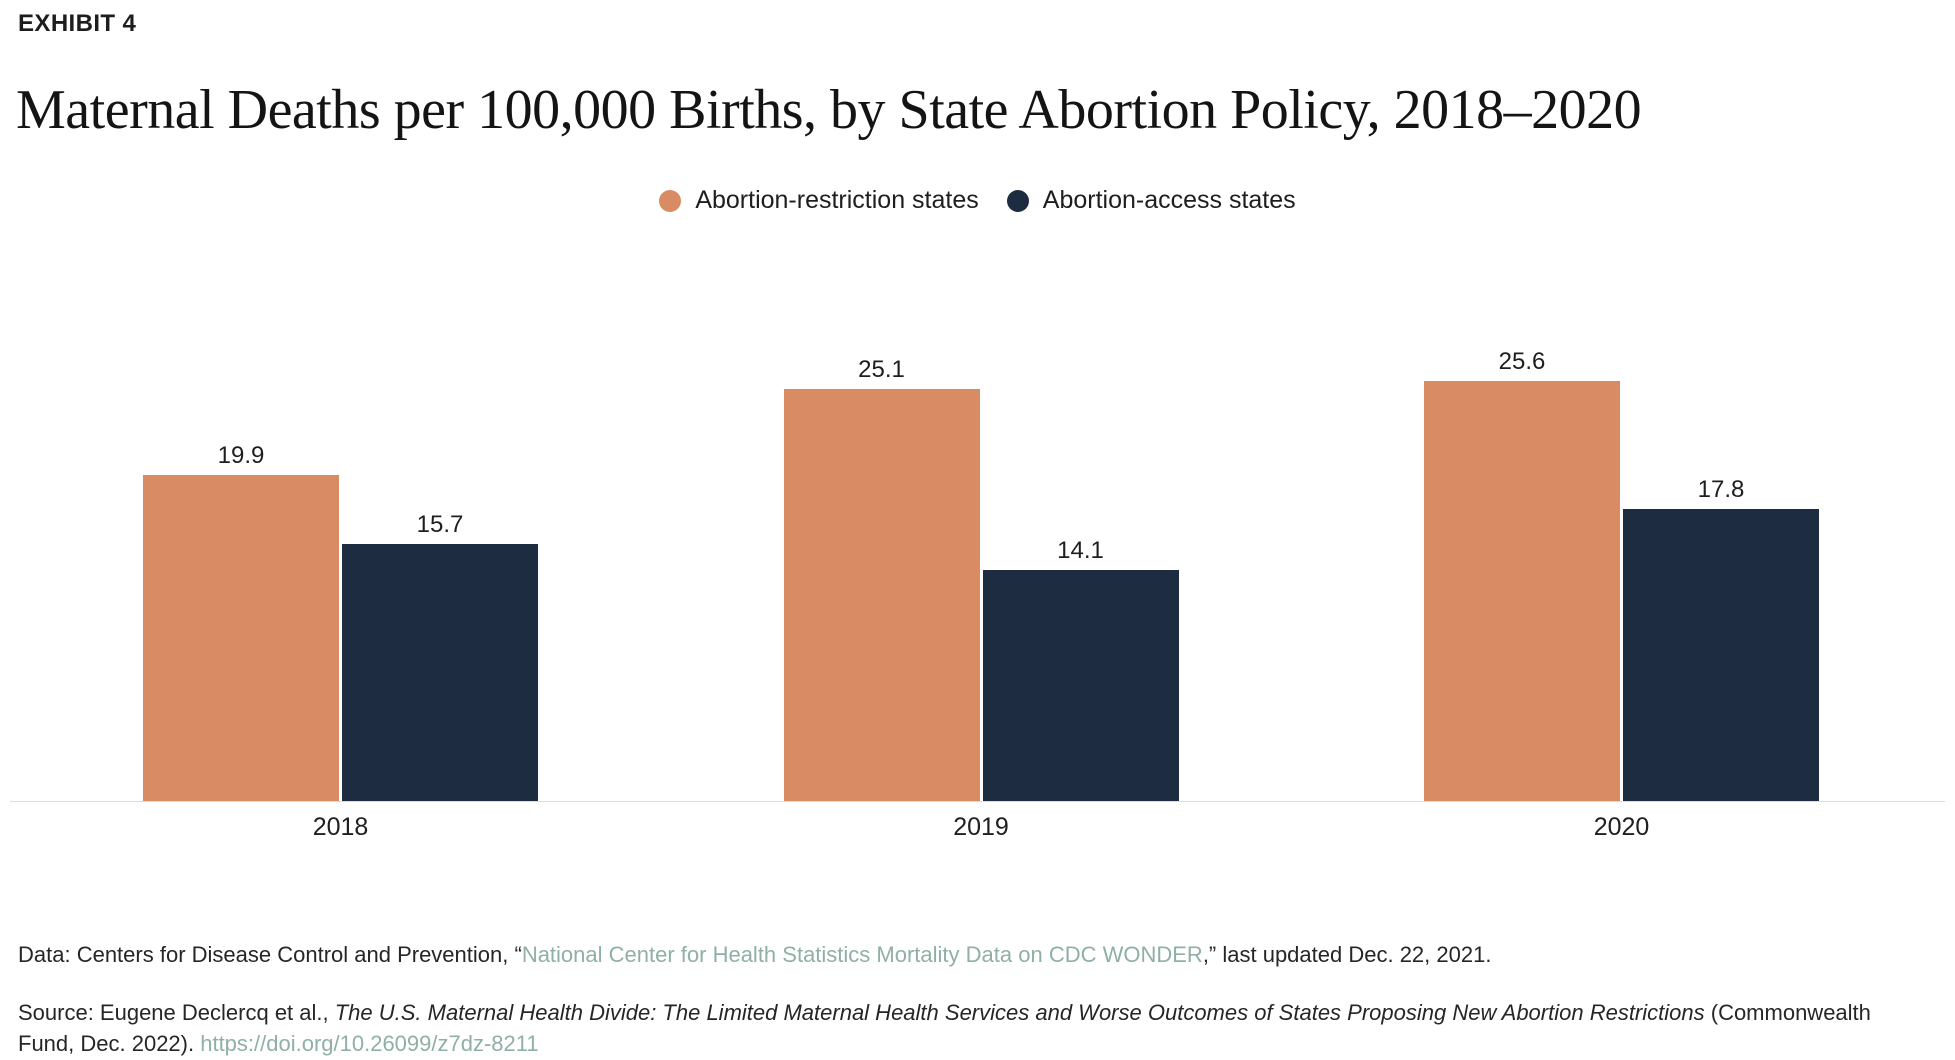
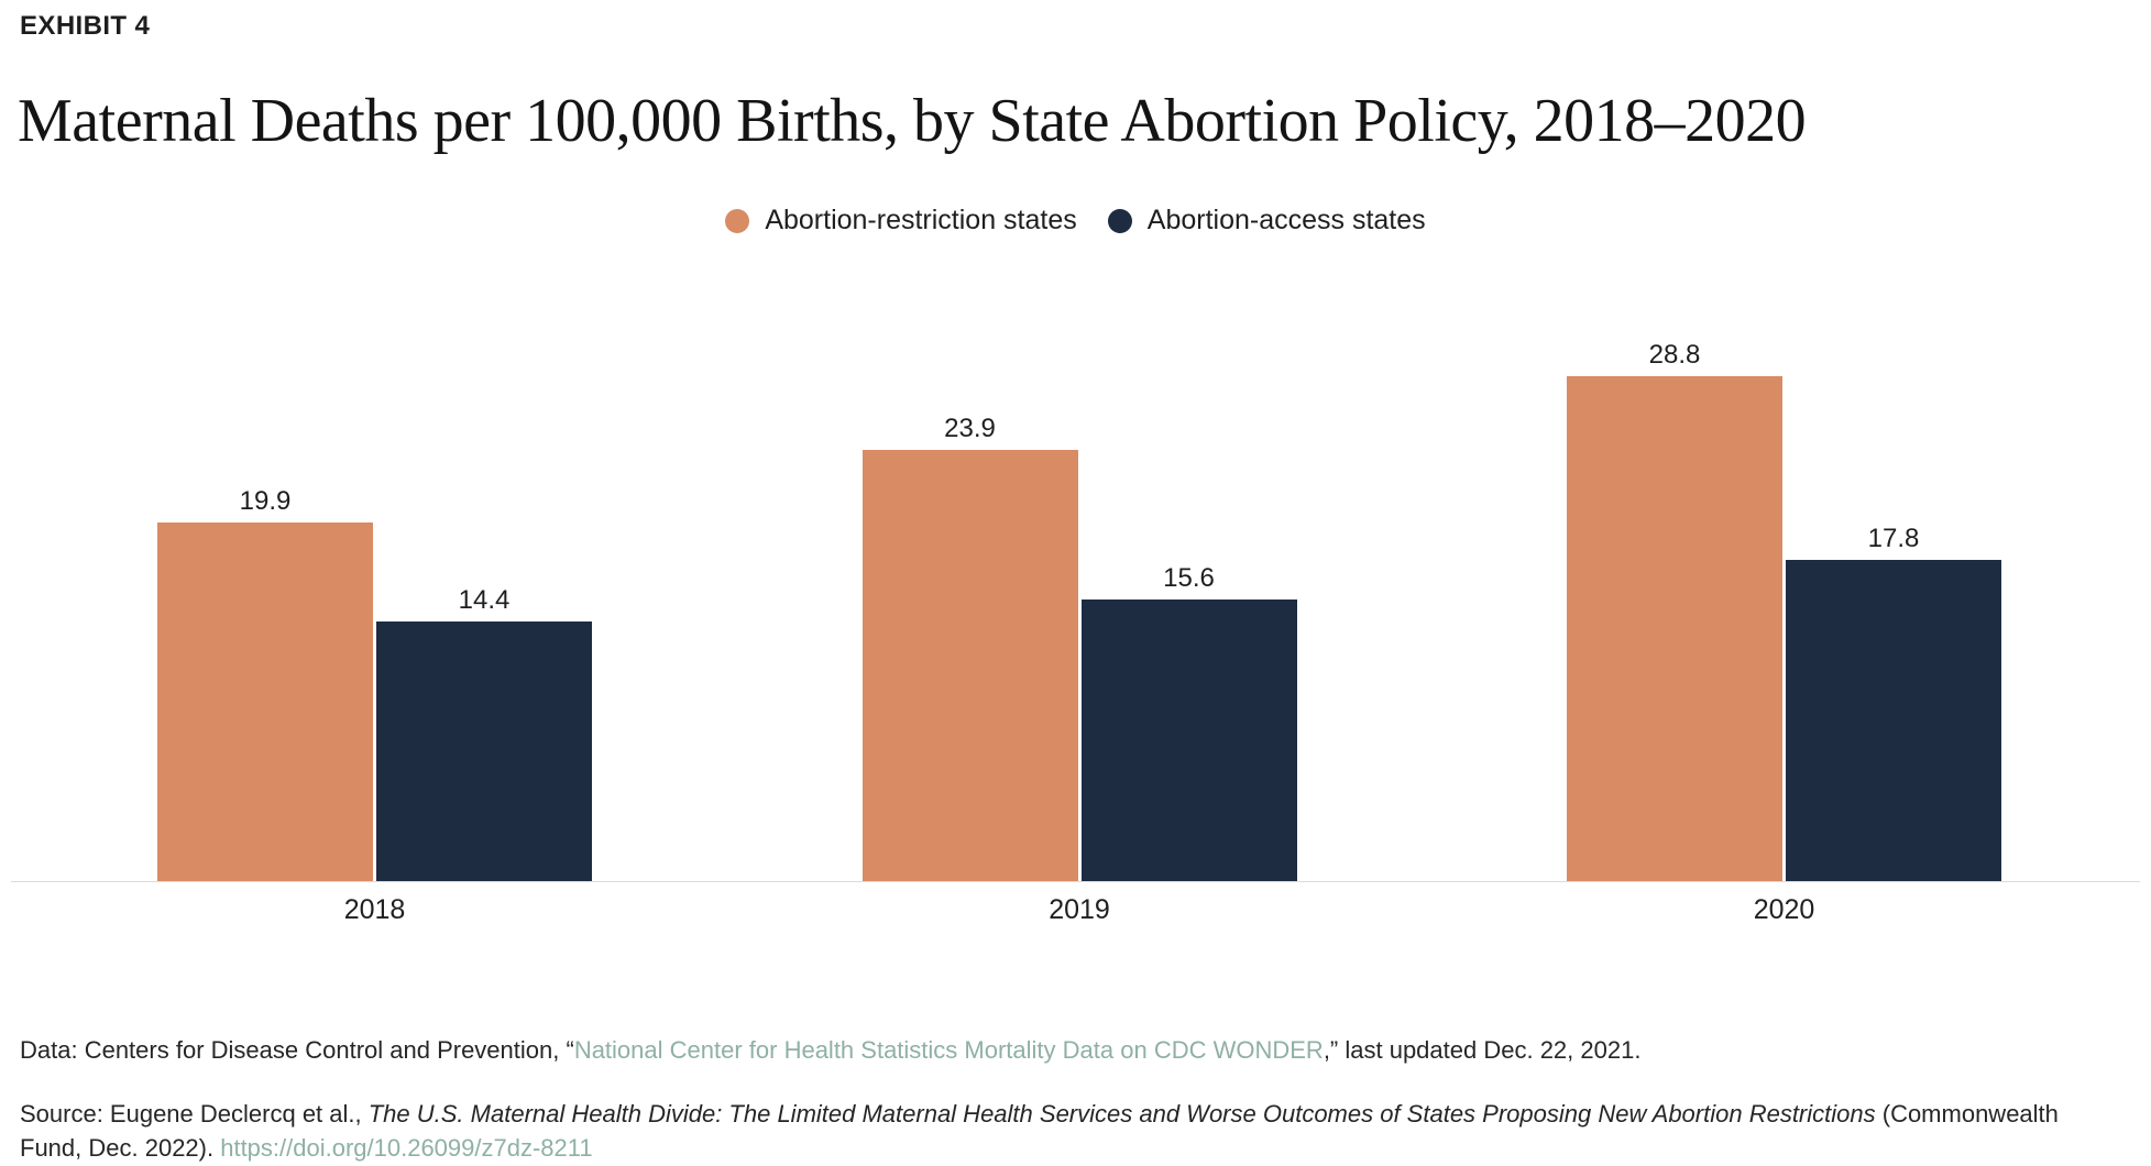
Abortion-access states/2018: 15.7 -> 14.4
Abortion-restriction states/2019: 25.1 -> 23.9
Abortion-access states/2019: 14.1 -> 15.6
Abortion-restriction states/2020: 25.6 -> 28.8
